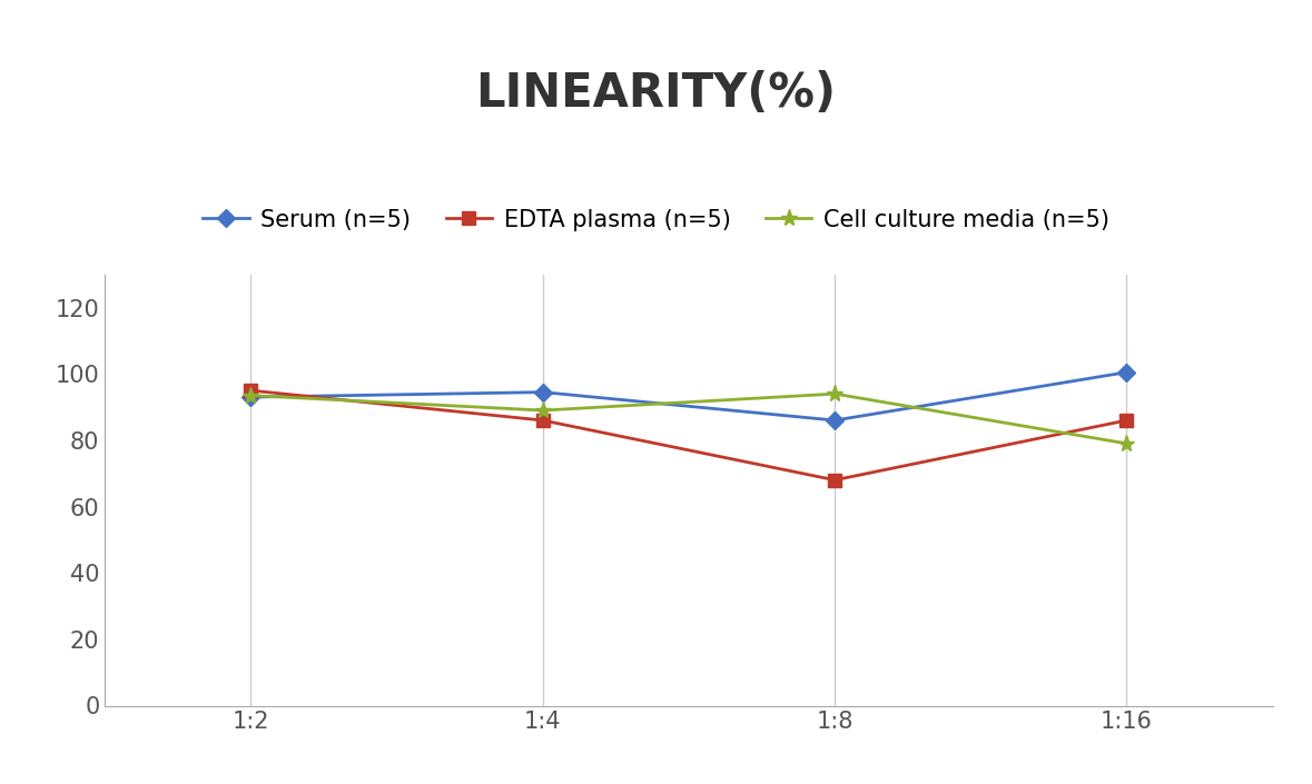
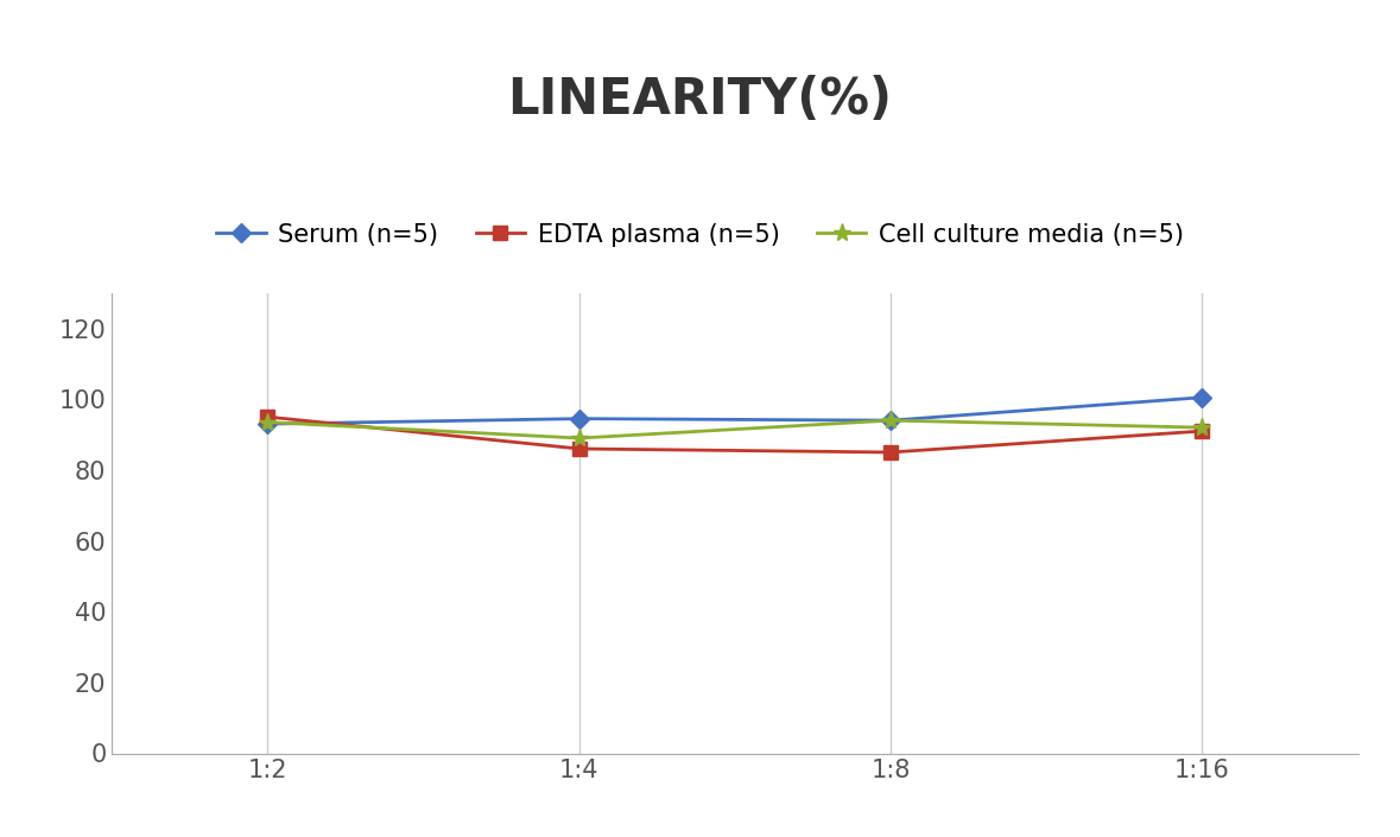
Serum (n=5)/1:8: 86.0 -> 94.0
EDTA plasma (n=5)/1:8: 68 -> 85
EDTA plasma (n=5)/1:16: 86 -> 91
Cell culture media (n=5)/1:16: 79.0 -> 92.0
